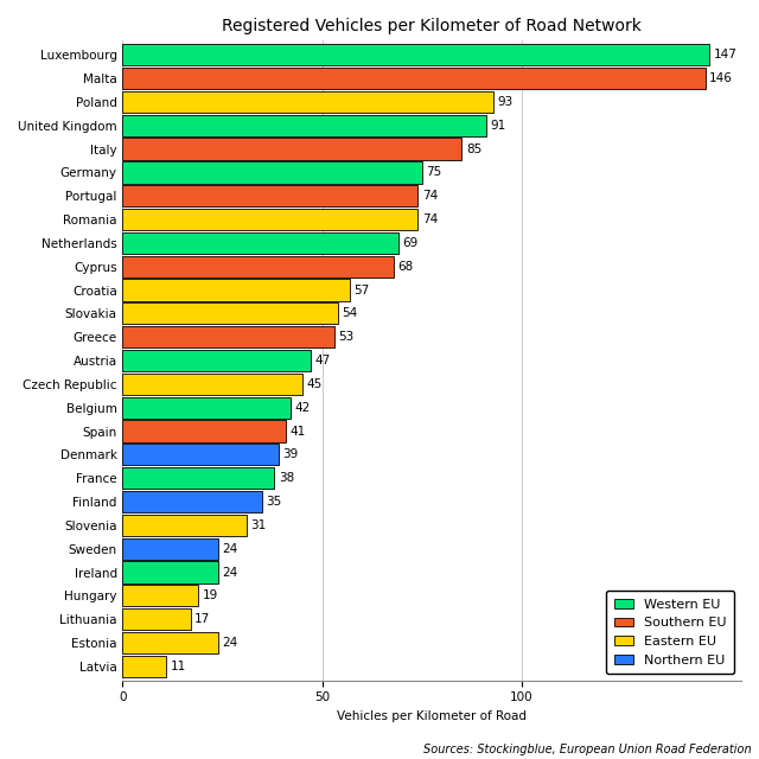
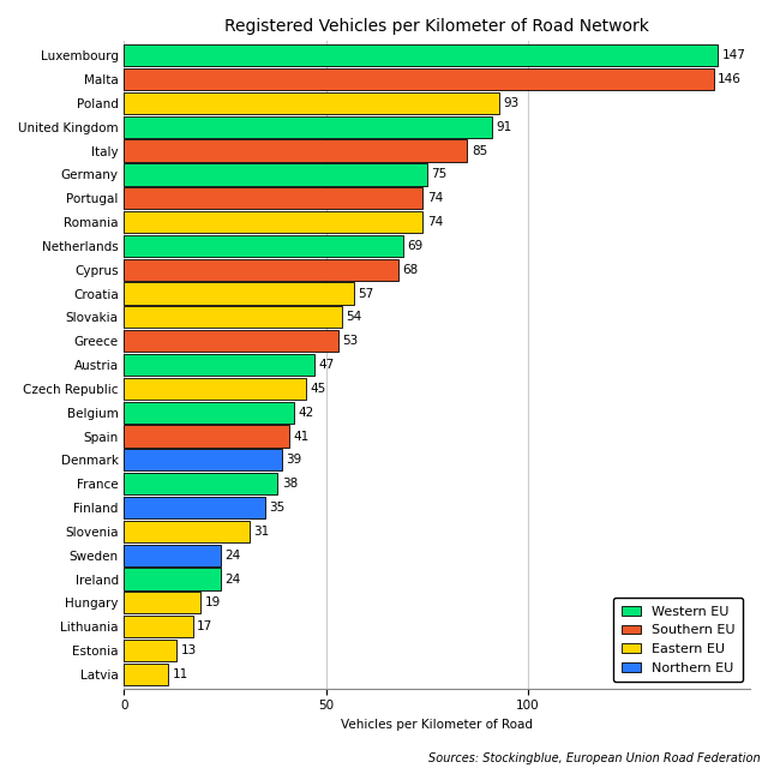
Estonia: 24 -> 13
